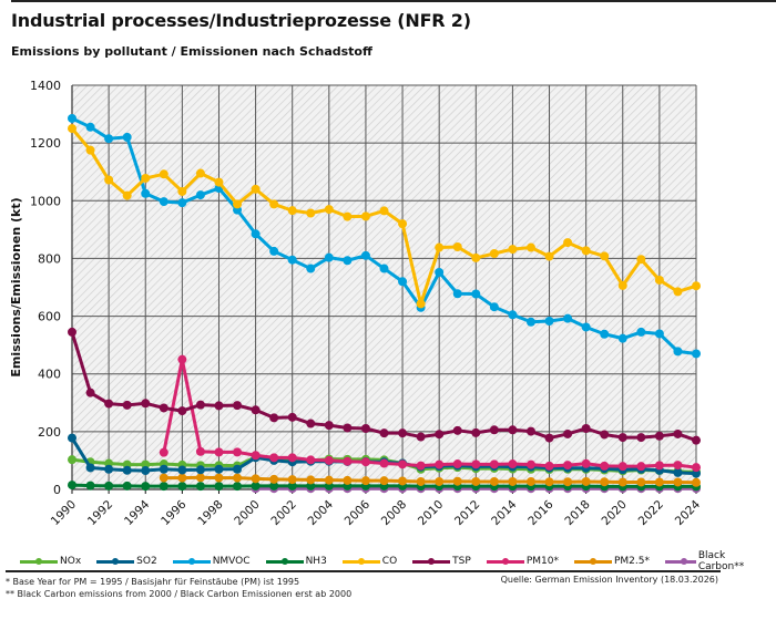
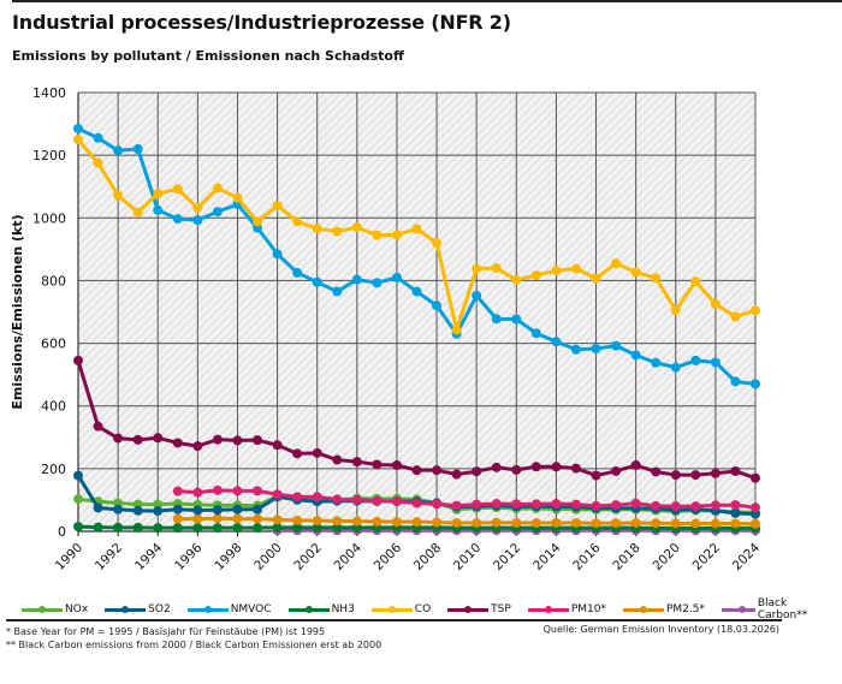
PM10*/1996: 450 -> 120
